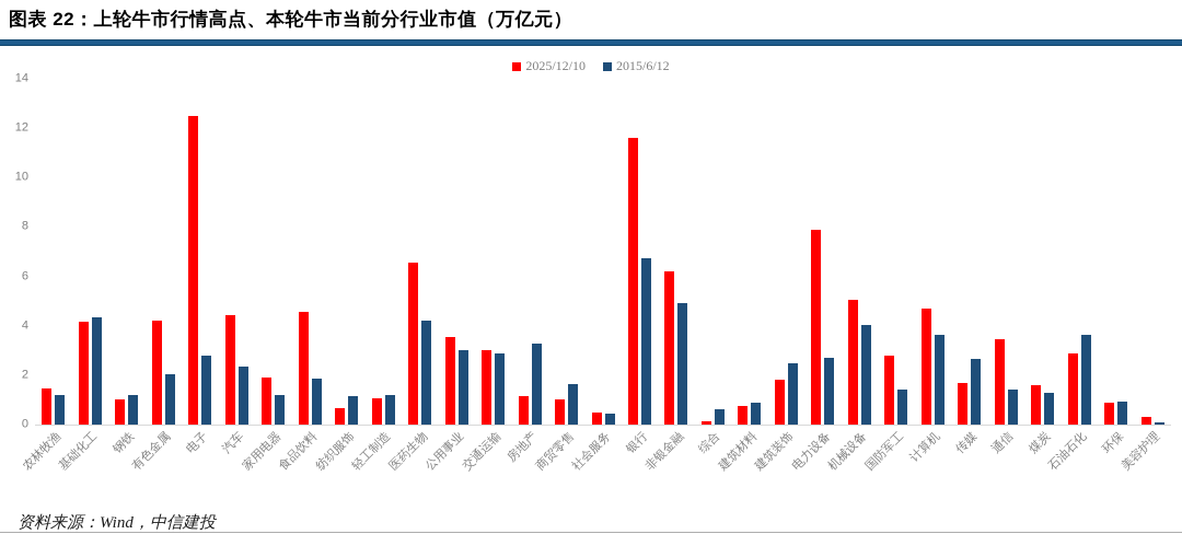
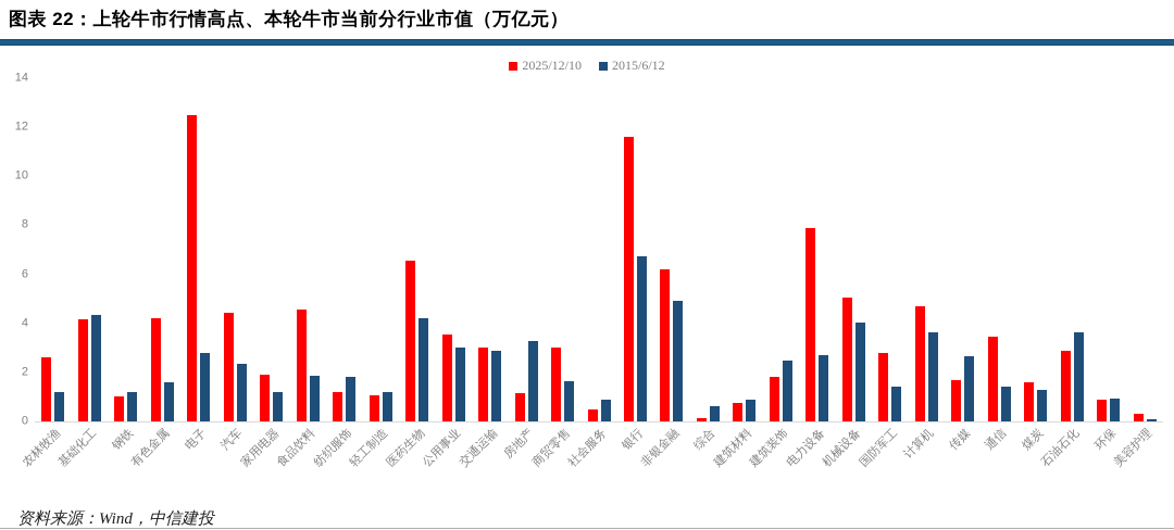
2025/12/10/农林牧渔: 1.4 -> 2.6
2015/6/12/有色金属: 2.0 -> 1.6
2025/12/10/纺织服饰: 0.7 -> 1.2
2015/6/12/纺织服饰: 1.1 -> 1.8
2025/12/10/商贸零售: 1.0 -> 3.0
2015/6/12/社会服务: 0.5 -> 0.9
